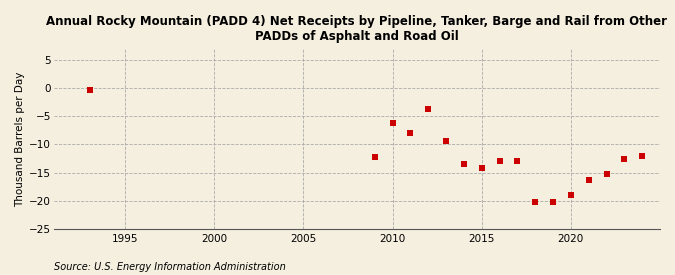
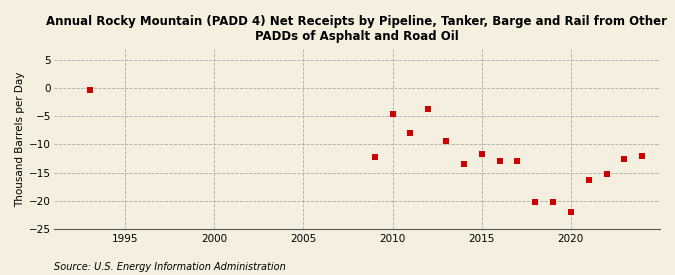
2010: -6.2 -> -4.6
2015: -14.2 -> -11.6
2020: -19.0 -> -22.0
